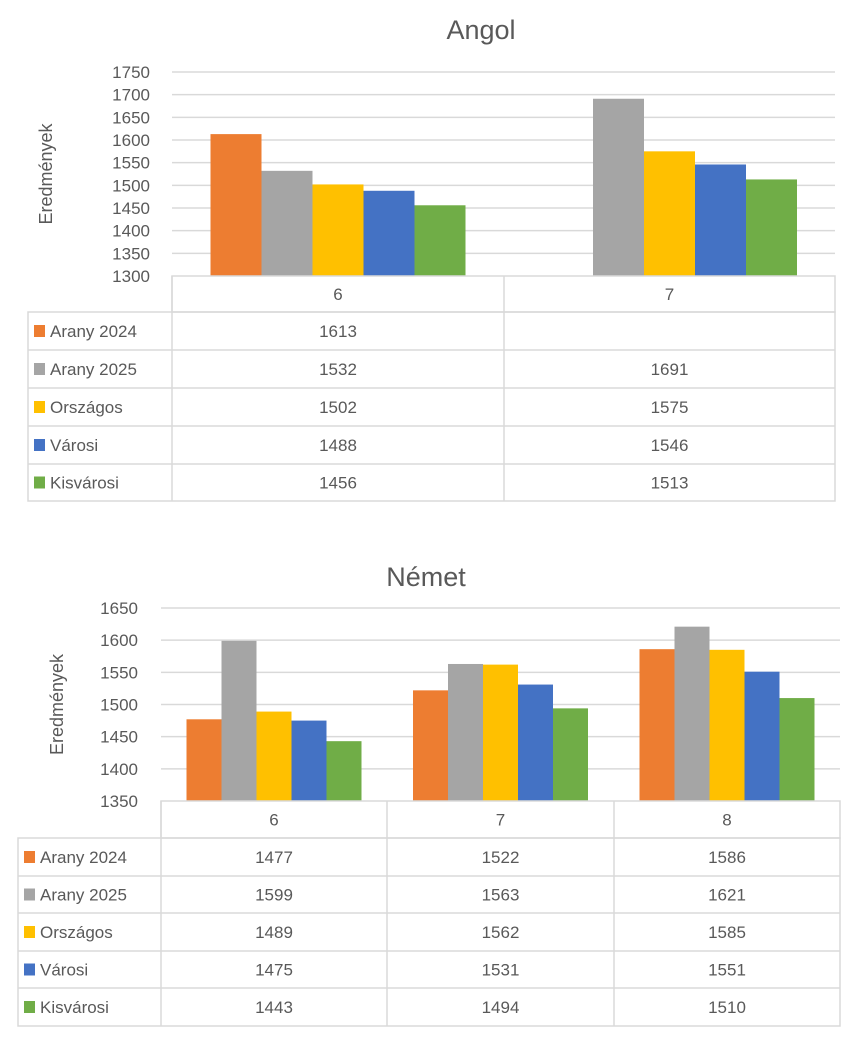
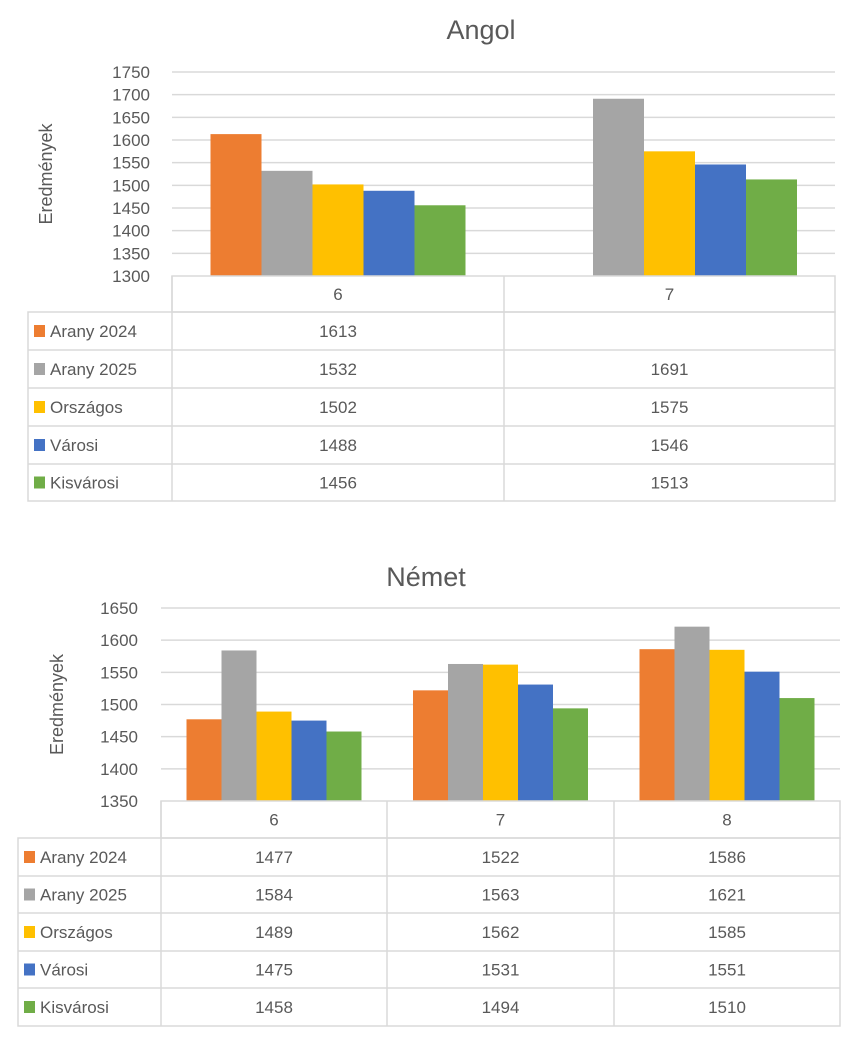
Német/Arany 2025/6: 1599 -> 1584
Német/Kisvárosi/6: 1443 -> 1458
